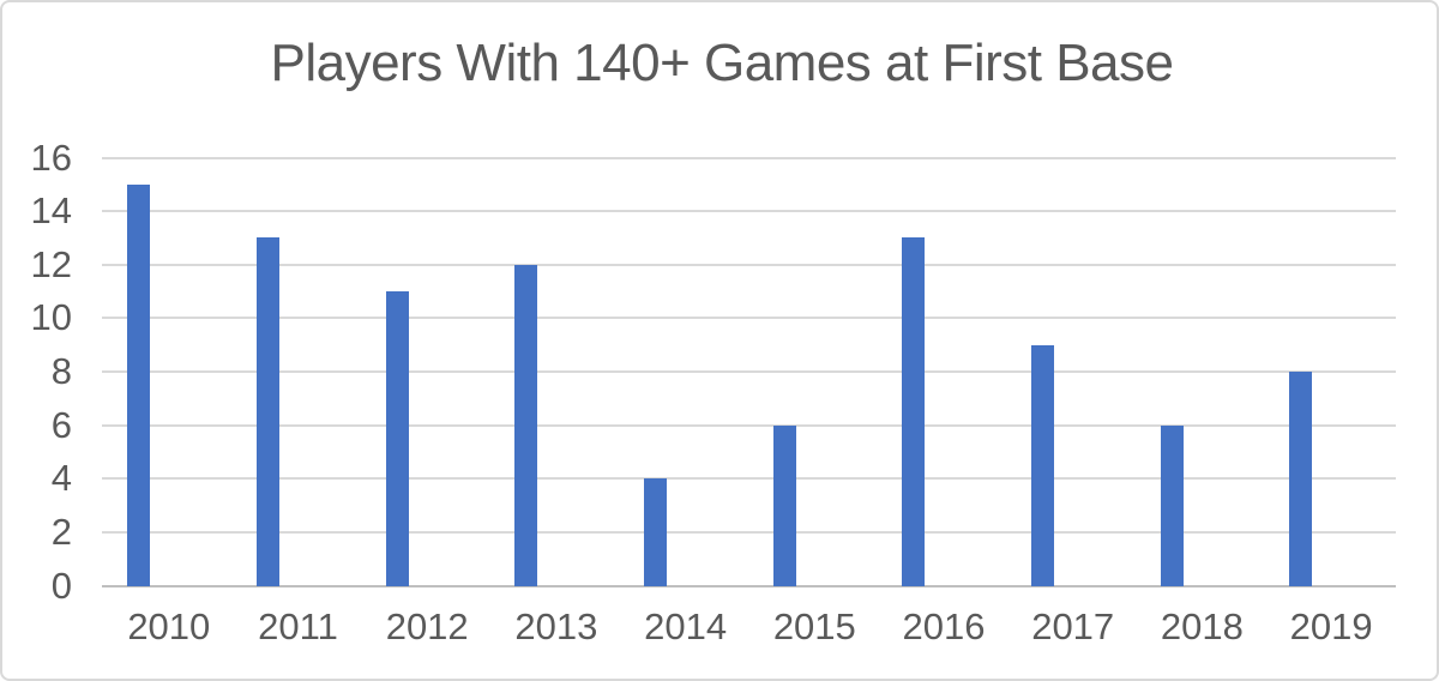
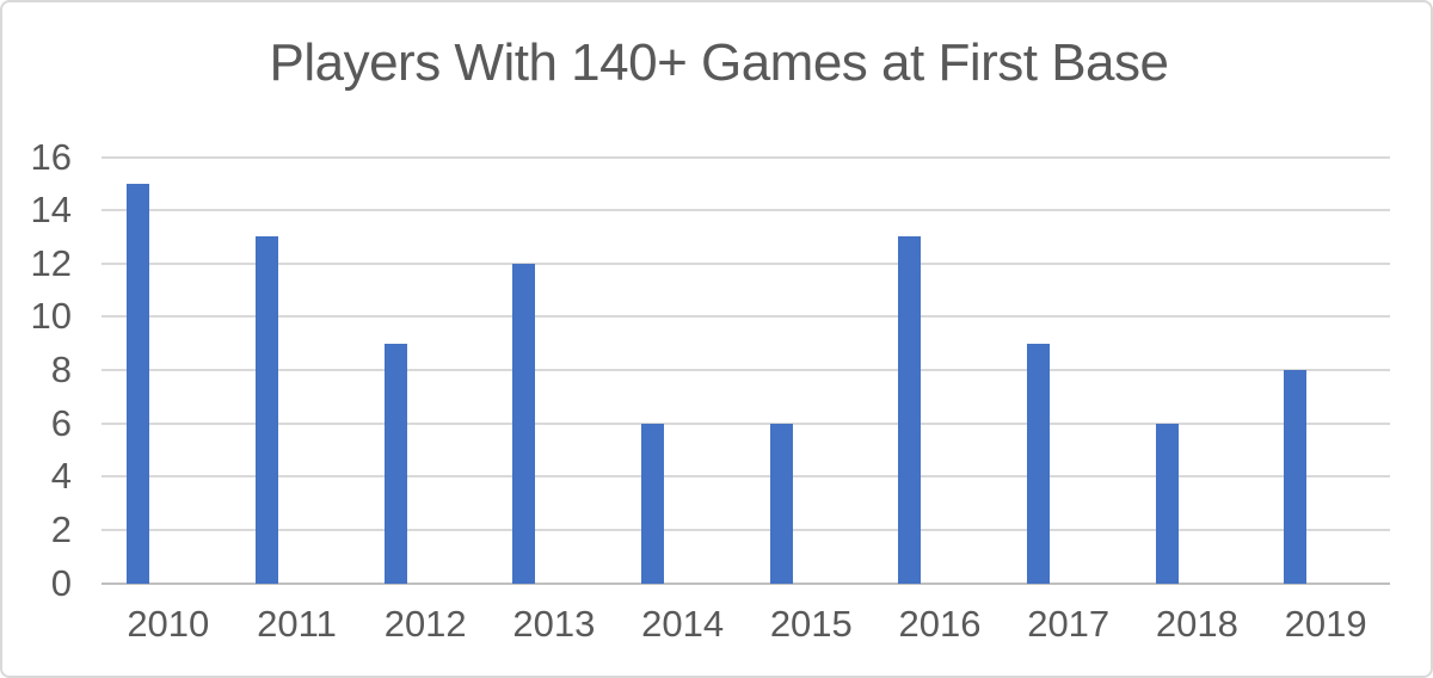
2012: 11 -> 9
2014: 4 -> 6
